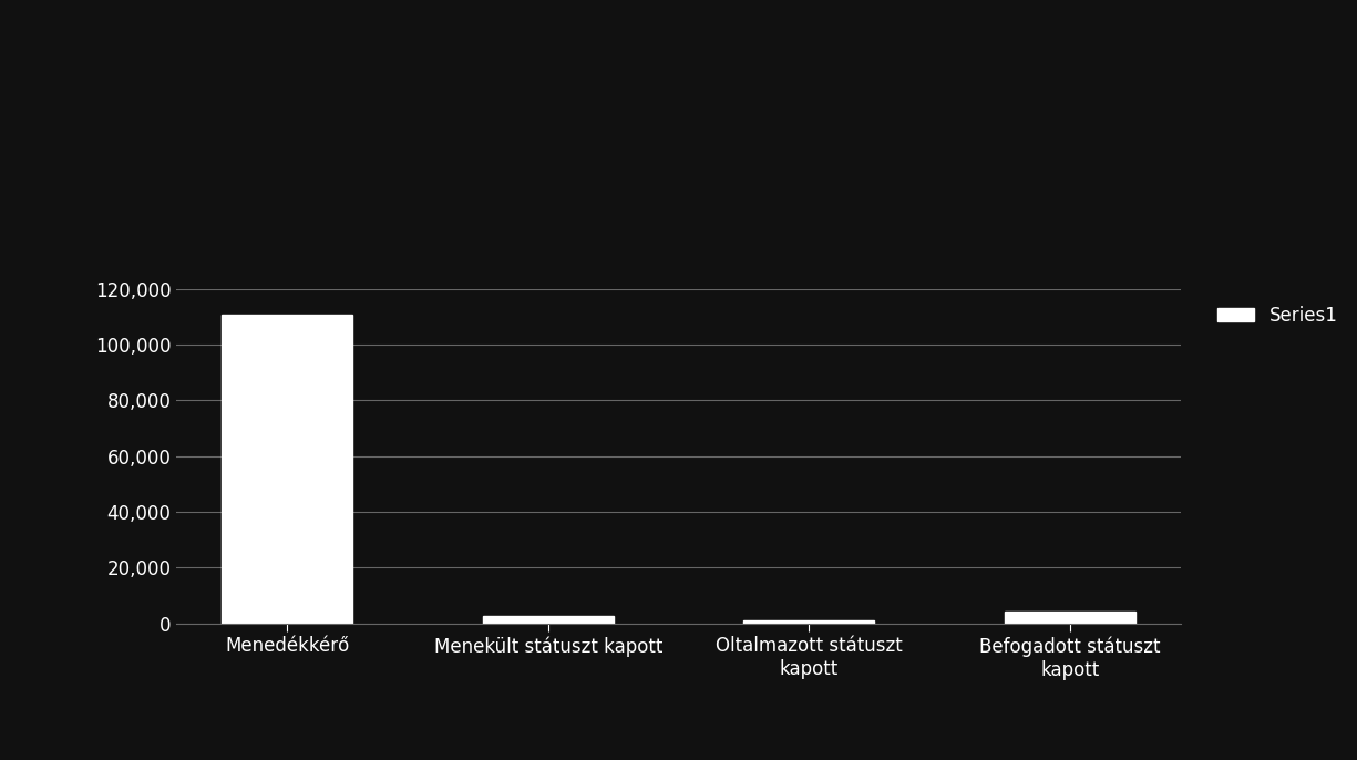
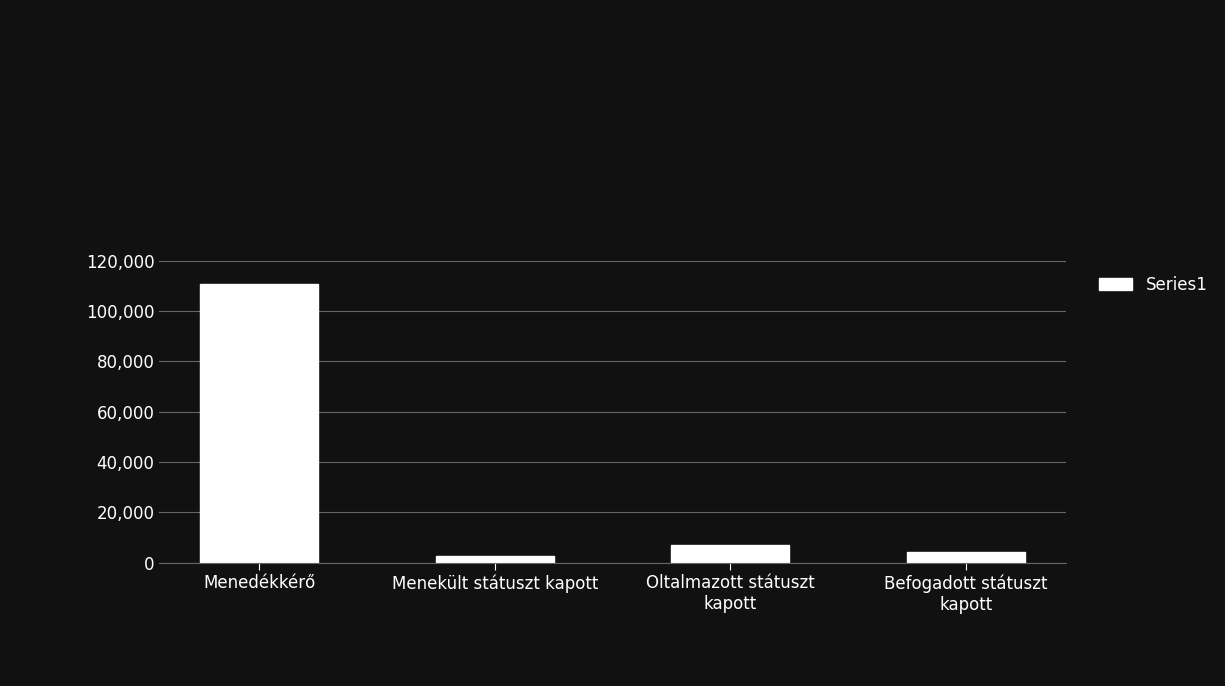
Oltalmazott státuszt kapott: 1,000 -> 7,000
